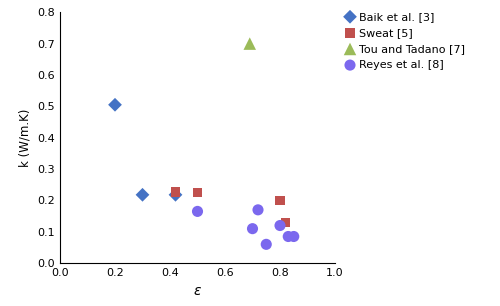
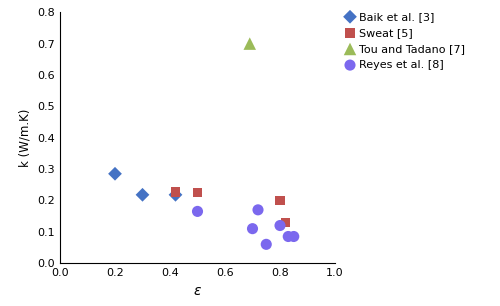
Baik et al. [3]/0.2: 0.505 -> 0.285
